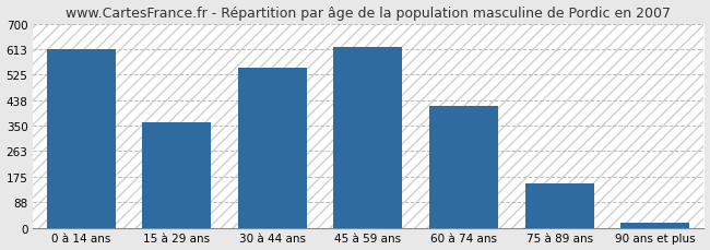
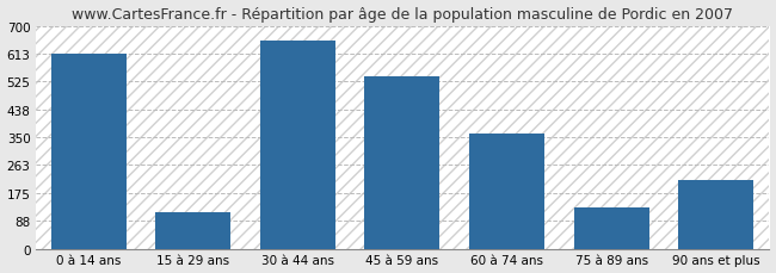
15 à 29 ans: 362 -> 115
30 à 44 ans: 549 -> 655
45 à 59 ans: 621 -> 540
60 à 74 ans: 418 -> 360
75 à 89 ans: 152 -> 130
90 ans et plus: 18 -> 215
